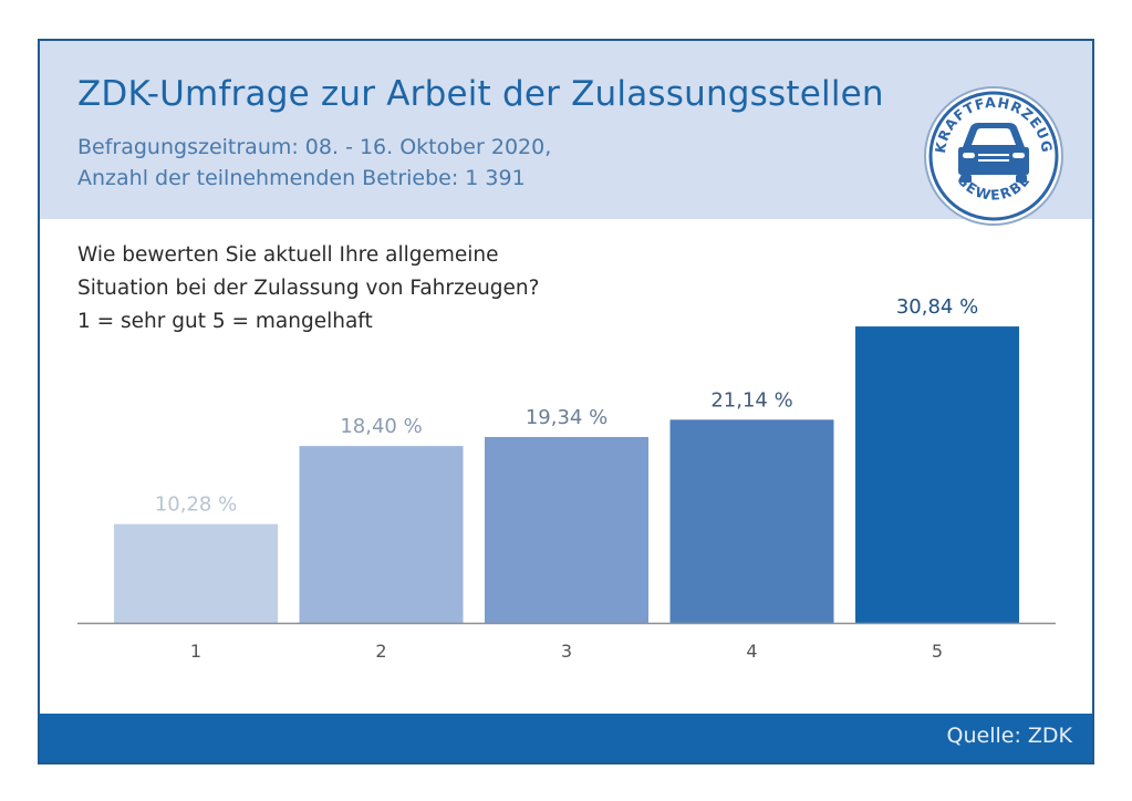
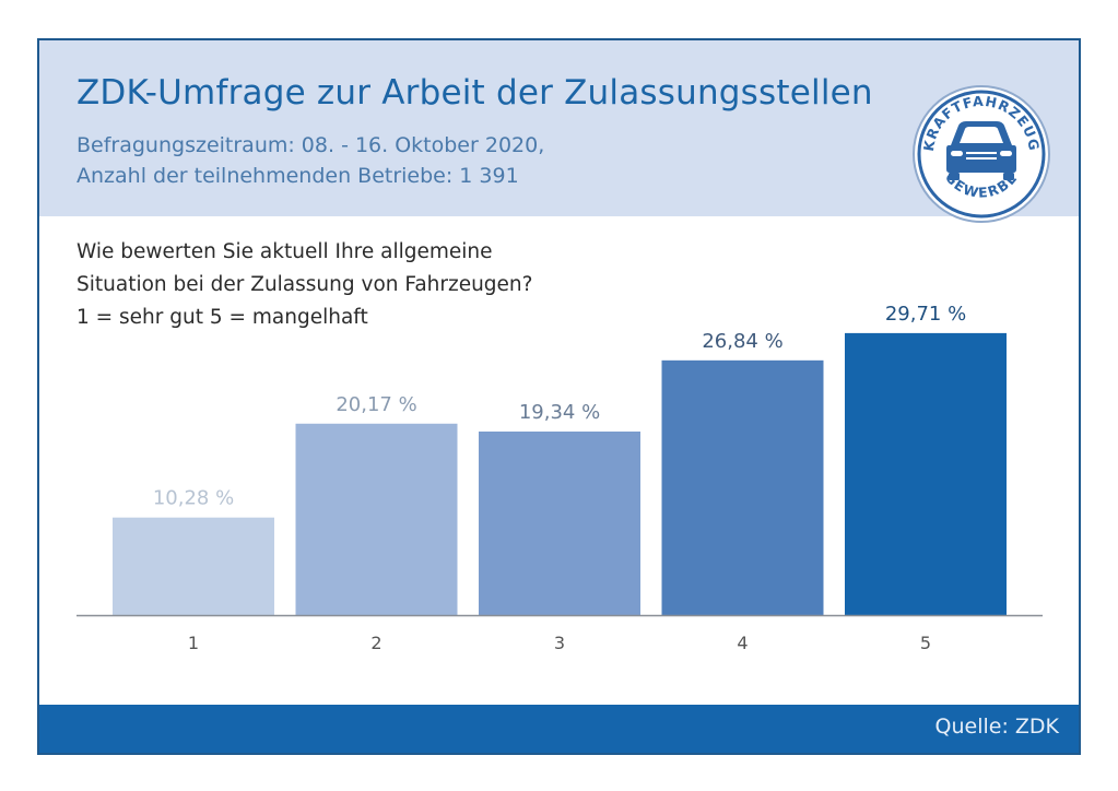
2: 18,40 -> 20,17
4: 21,14 -> 26,84
5: 30,84 -> 29,71
